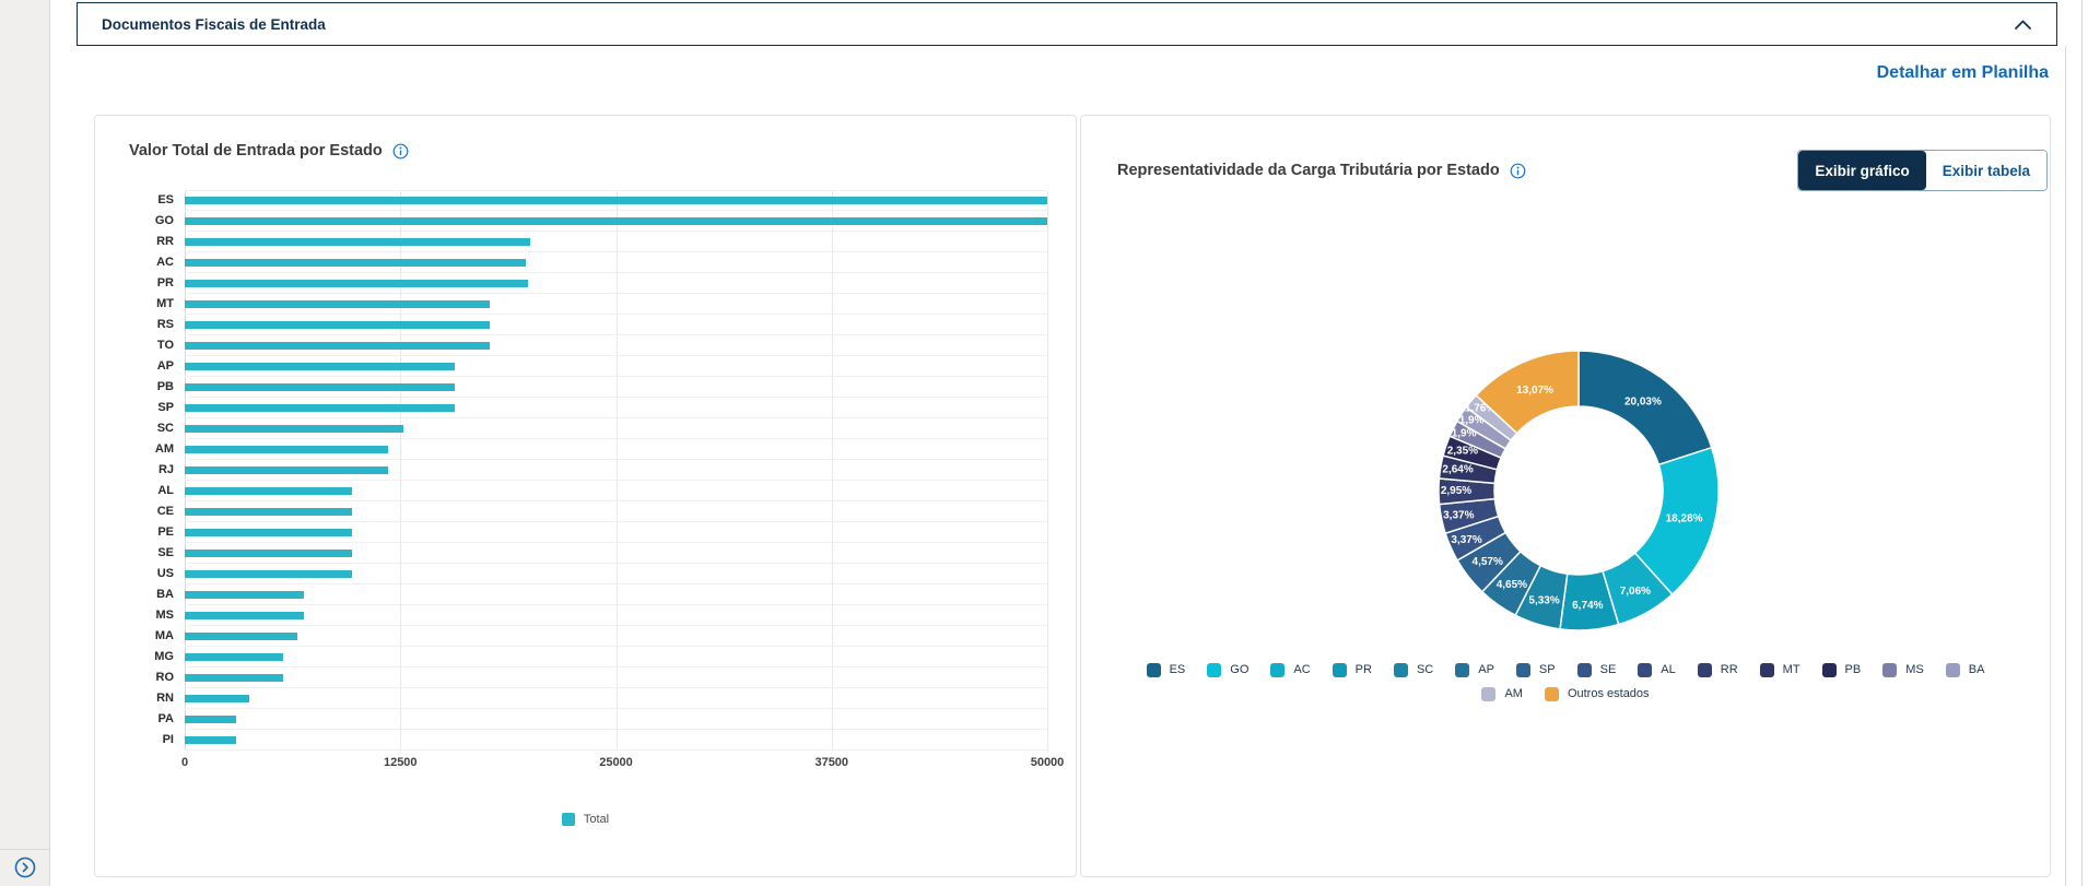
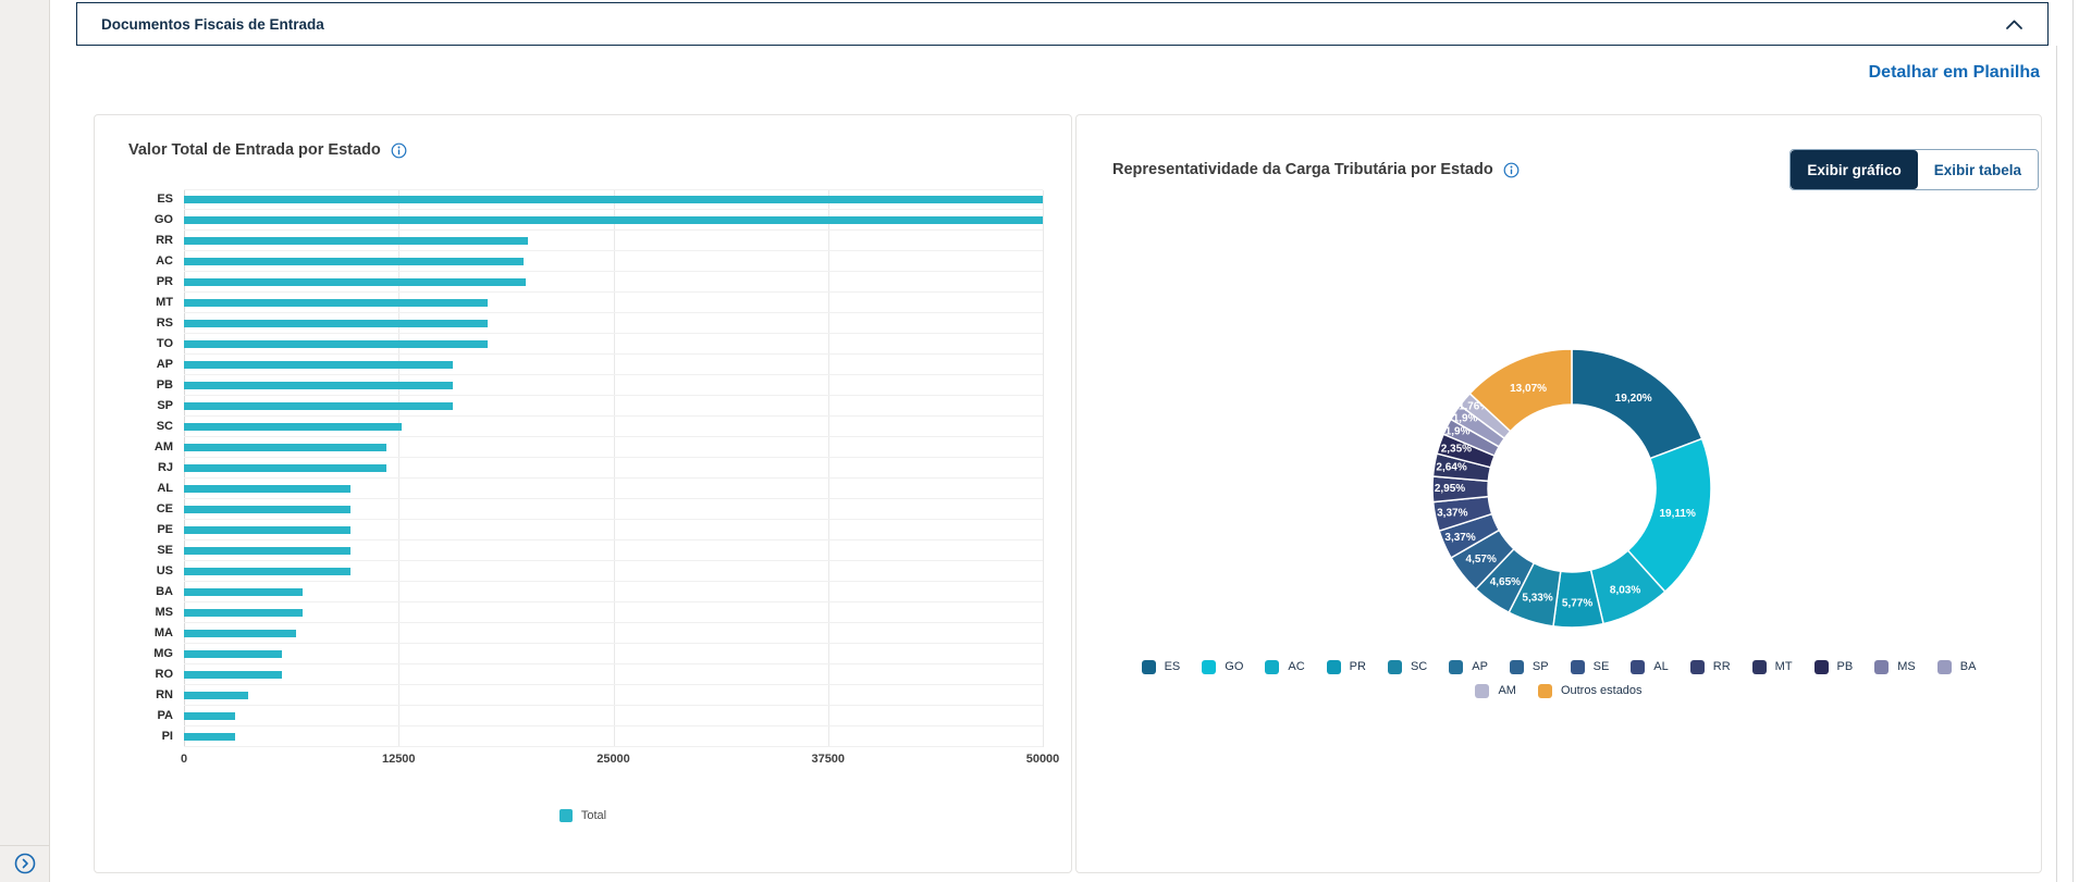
Representatividade da Carga Tributária por Estado/ES: 20,03% -> 19,20%
Representatividade da Carga Tributária por Estado/GO: 18,28% -> 19,11%
Representatividade da Carga Tributária por Estado/AC: 7,06% -> 8,03%
Representatividade da Carga Tributária por Estado/PR: 6,74% -> 5,77%
